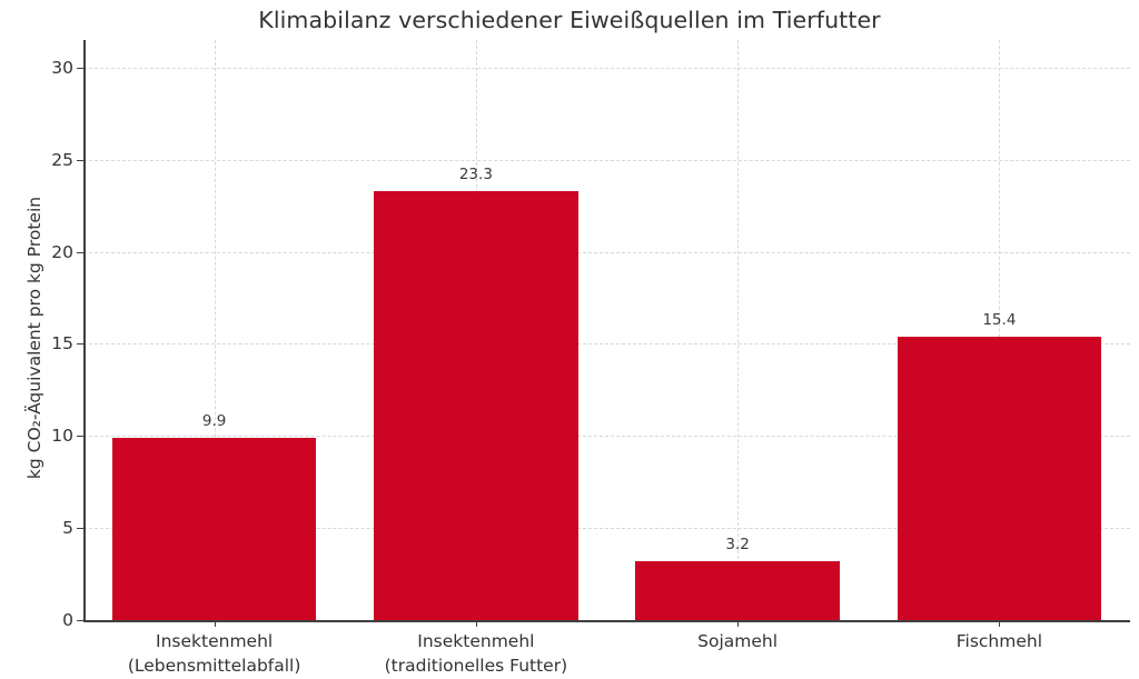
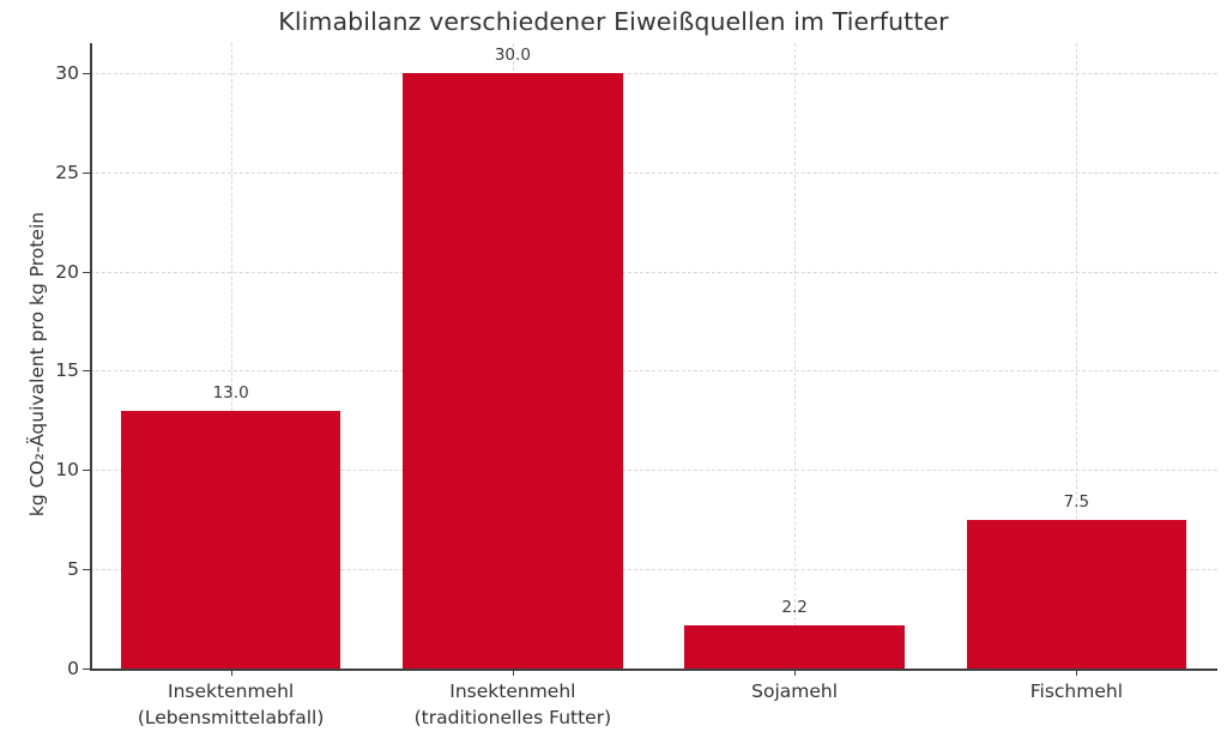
Insektenmehl (Lebensmittelabfall): 9.9 -> 13.0
Insektenmehl (traditionelles Futter): 23.3 -> 30.0
Sojamehl: 3.2 -> 2.2
Fischmehl: 15.4 -> 7.5
